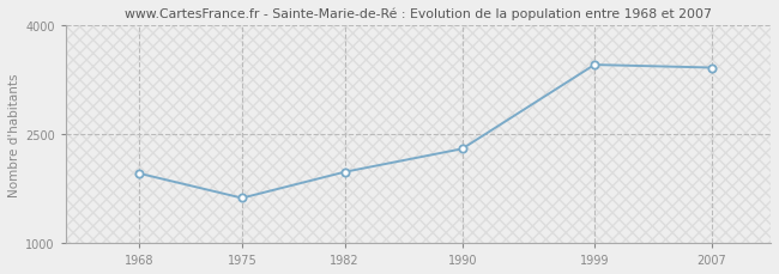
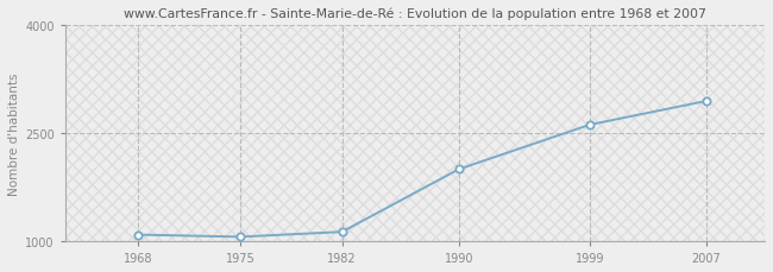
1968: 1960 -> 1090
1975: 1620 -> 1060
1982: 1980 -> 1130
1990: 2300 -> 2000
1999: 3460 -> 2620
2007: 3420 -> 2950
